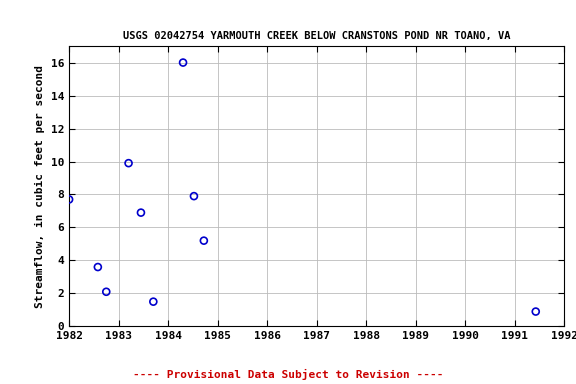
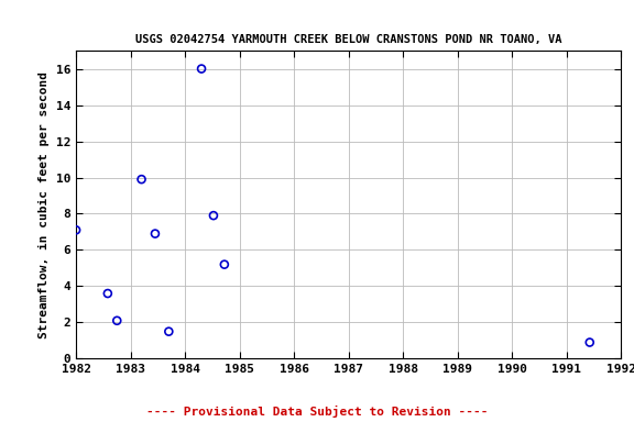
1982: 7.7 -> 7.1
